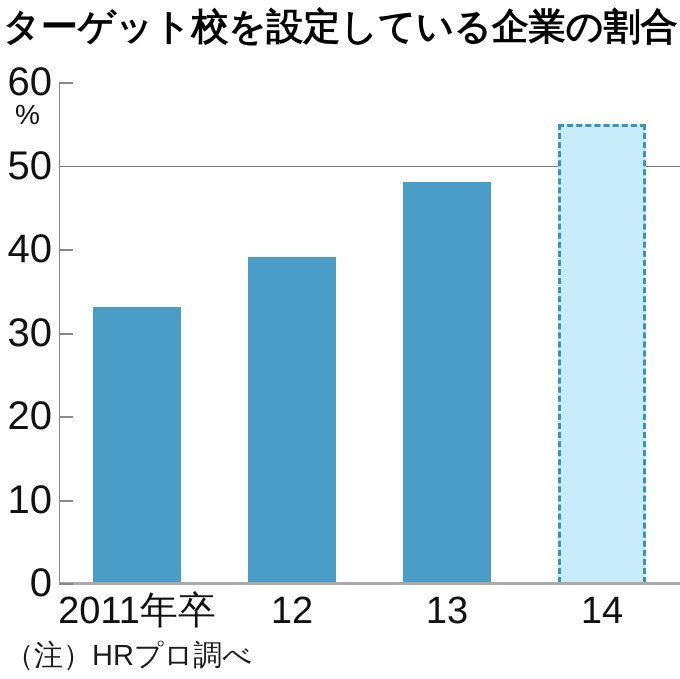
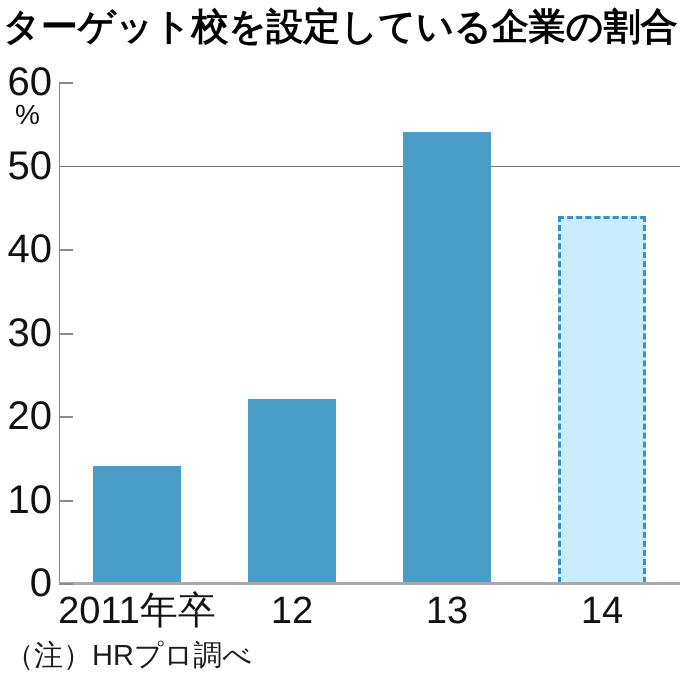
2011年卒: 33 -> 14
12: 39 -> 22
13: 48 -> 54
14: 55 -> 44
